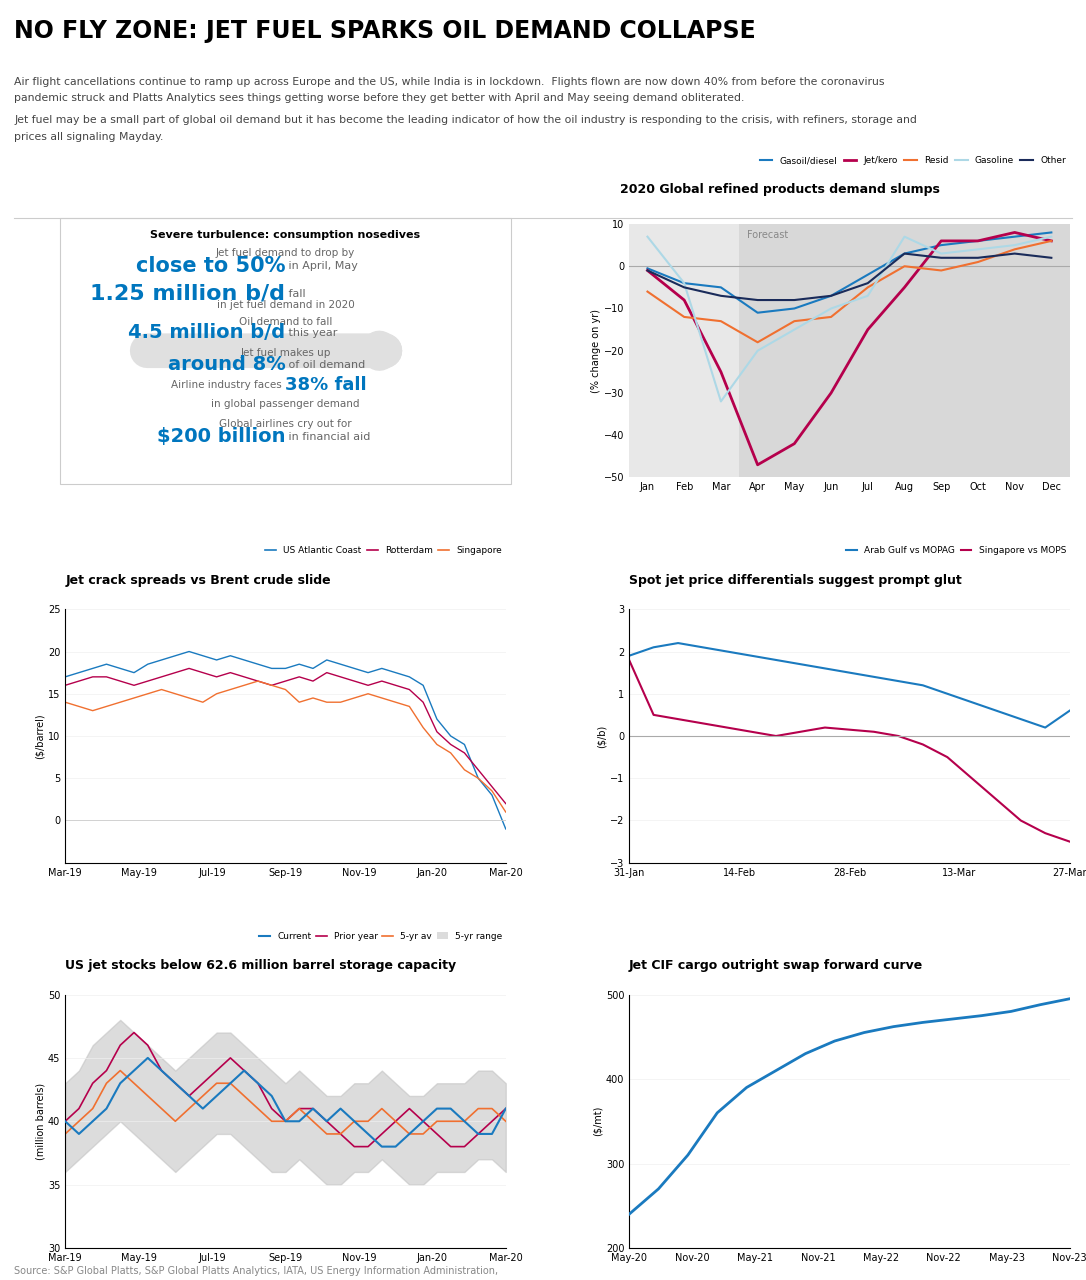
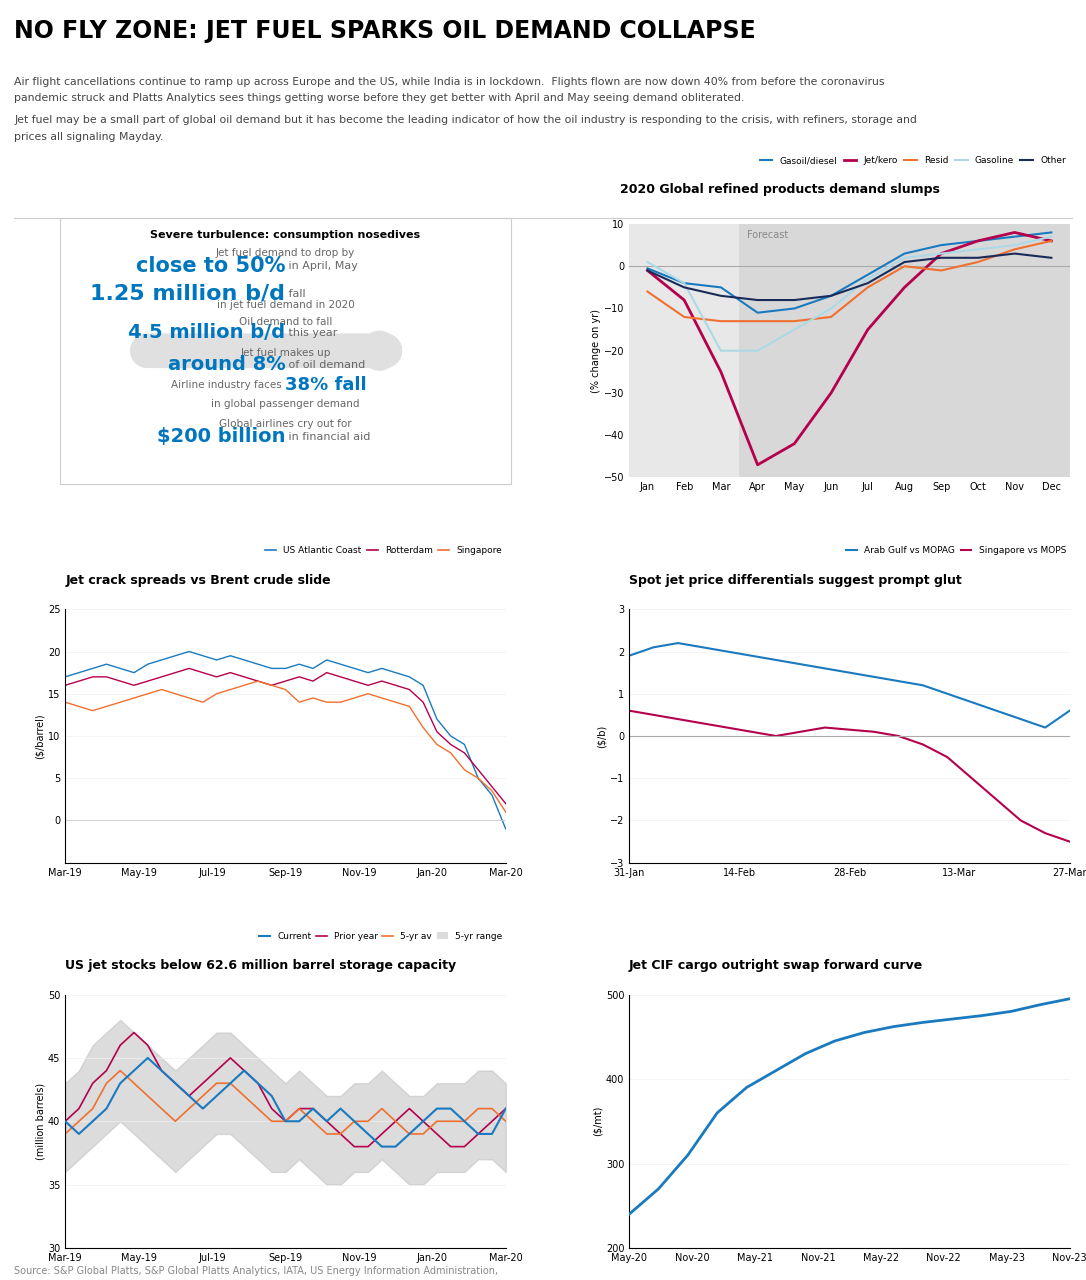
Gasoline/Jan: 7 -> 1
Gasoline/Mar: -32 -> -20
Resid/Apr: -18 -> -13
Gasoline/Jul: -7 -> -3
Gasoline/Aug: 7 -> 2
Other/Aug: 3 -> 1
Jet/kero/Sep: 6 -> 3
Singapore vs MOPS/31-Jan: 1.80 -> 0.60
